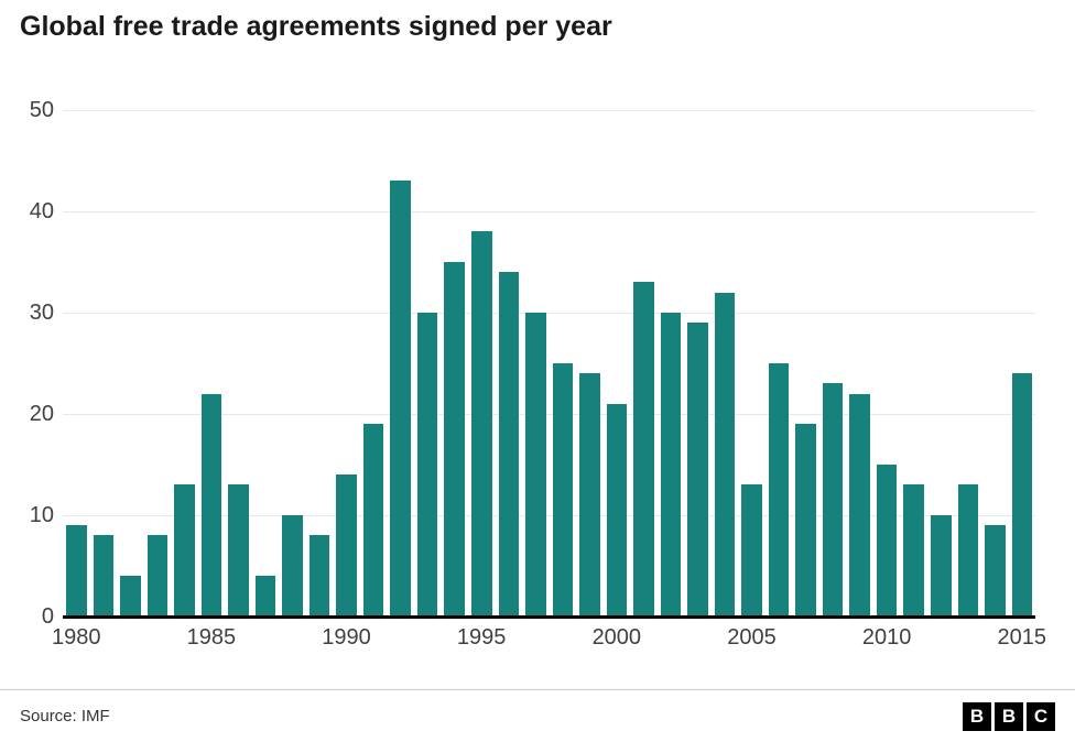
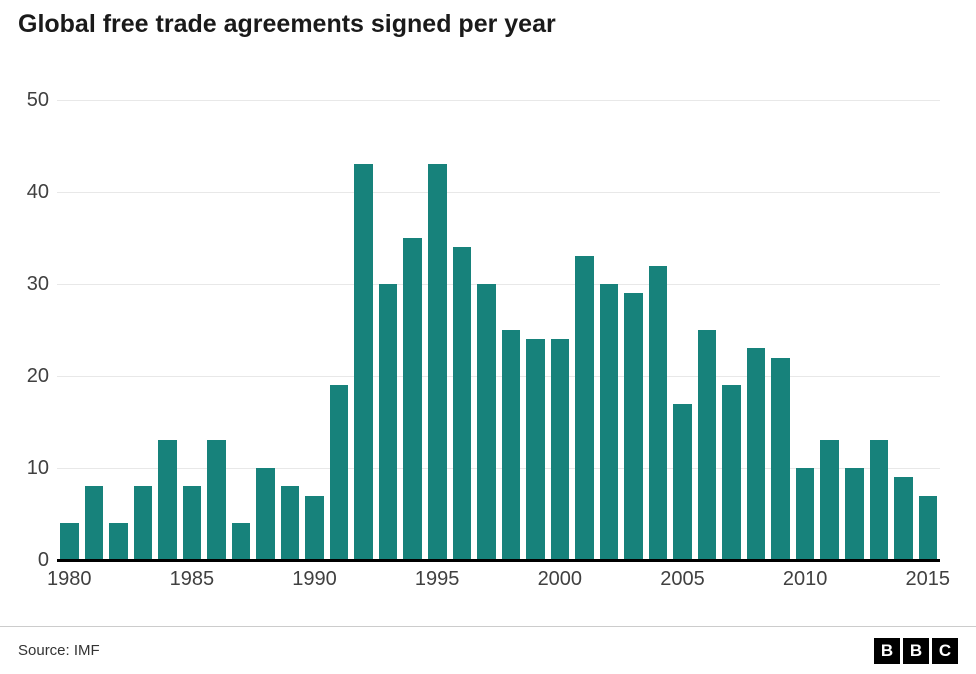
1980: 9 -> 4
1985: 22 -> 8
1990: 14 -> 7
1995: 38 -> 43
2000: 21 -> 24
2005: 13 -> 17
2010: 15 -> 10
2015: 24 -> 7
